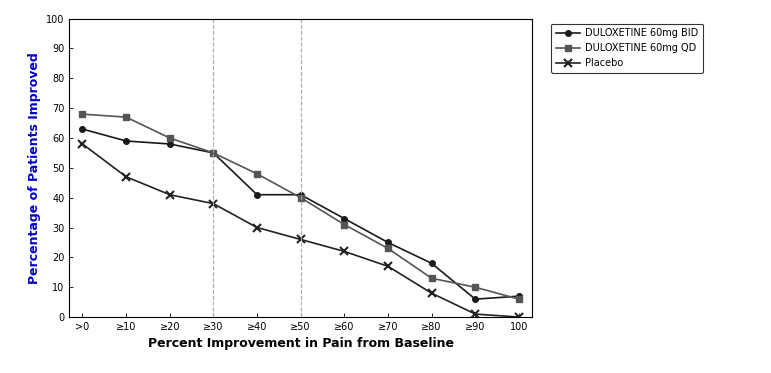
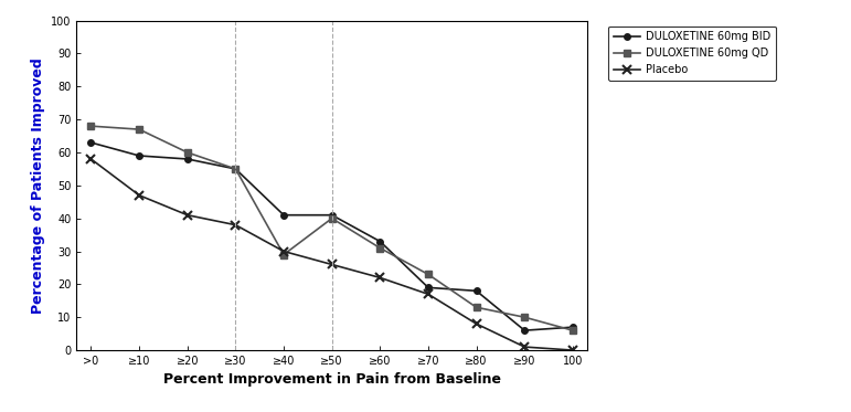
DULOXETINE 60mg QD/≥40: 48 -> 29
DULOXETINE 60mg BID/≥70: 25 -> 19
